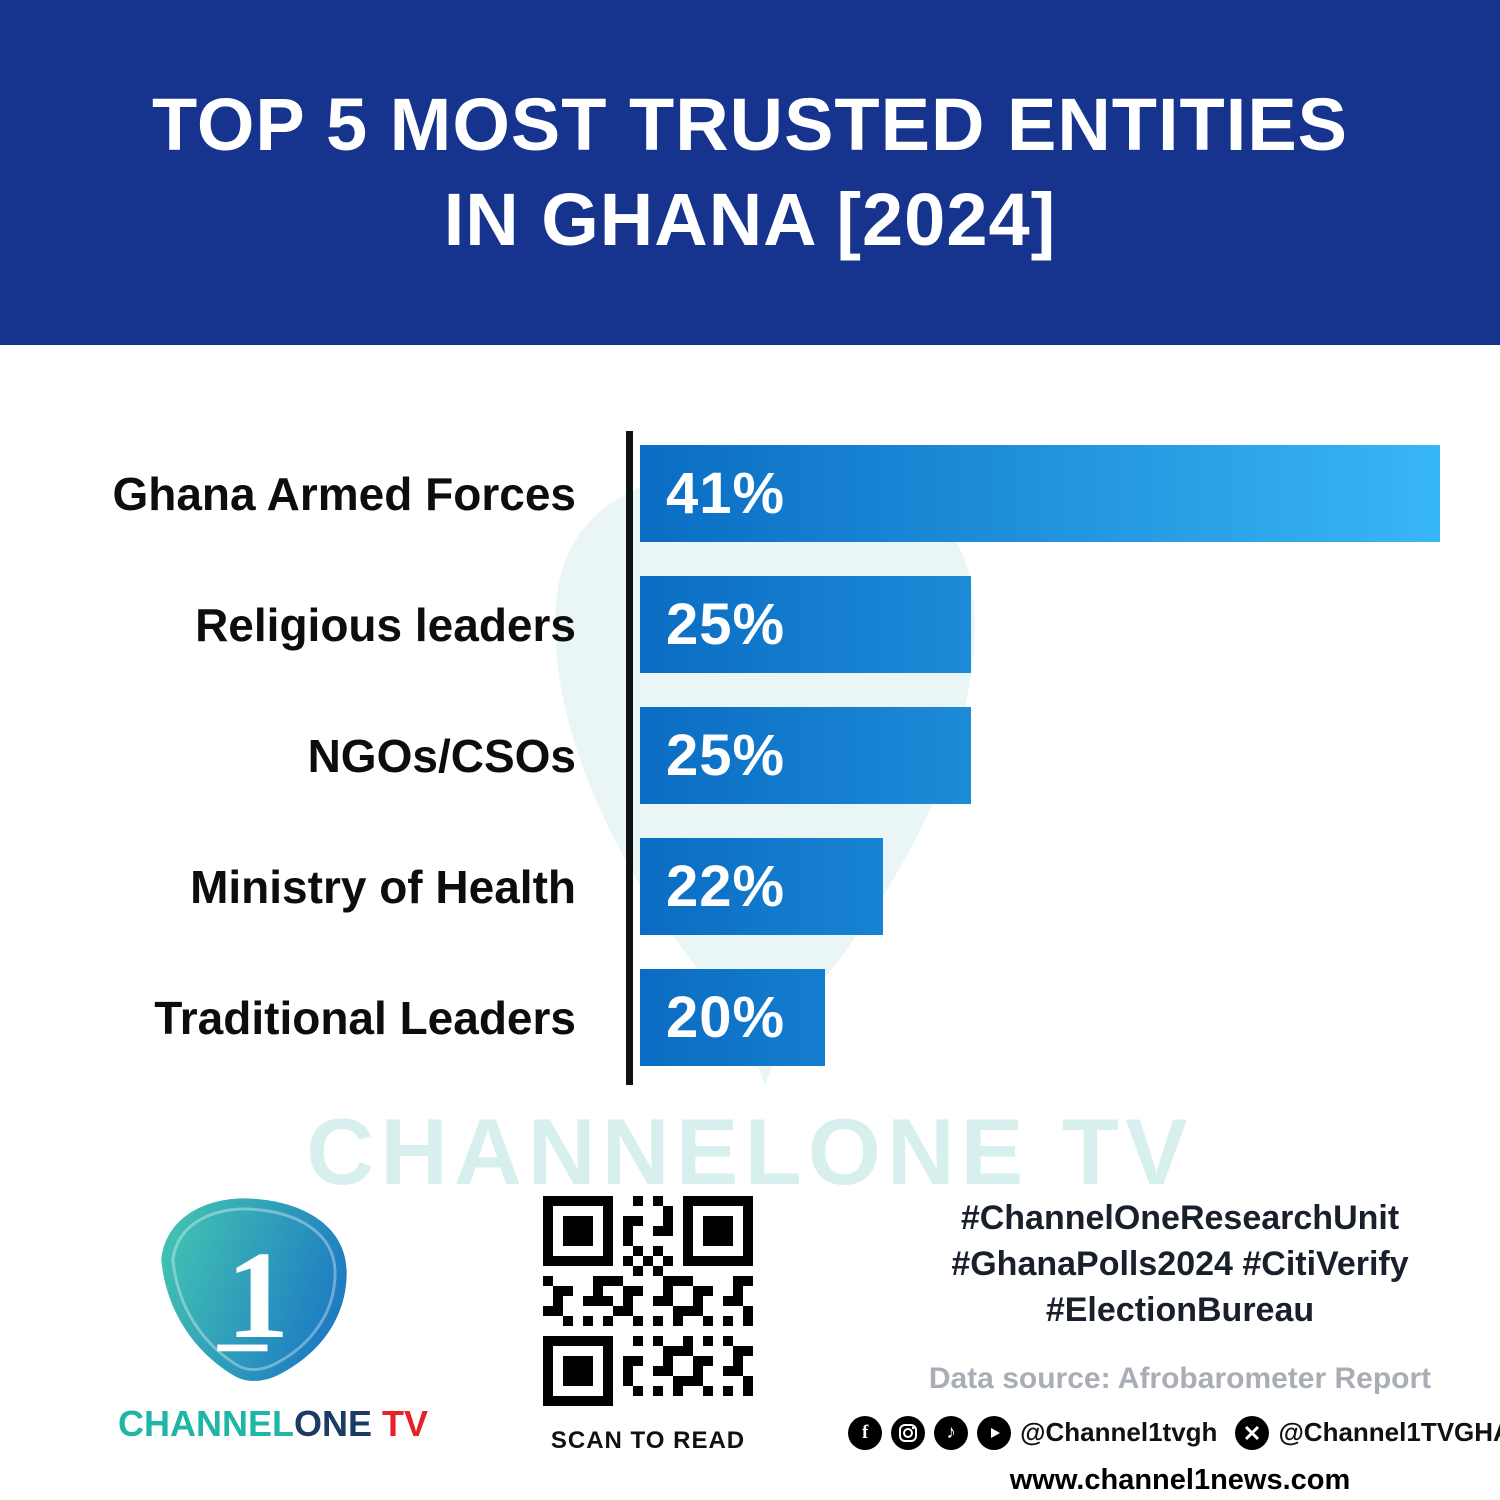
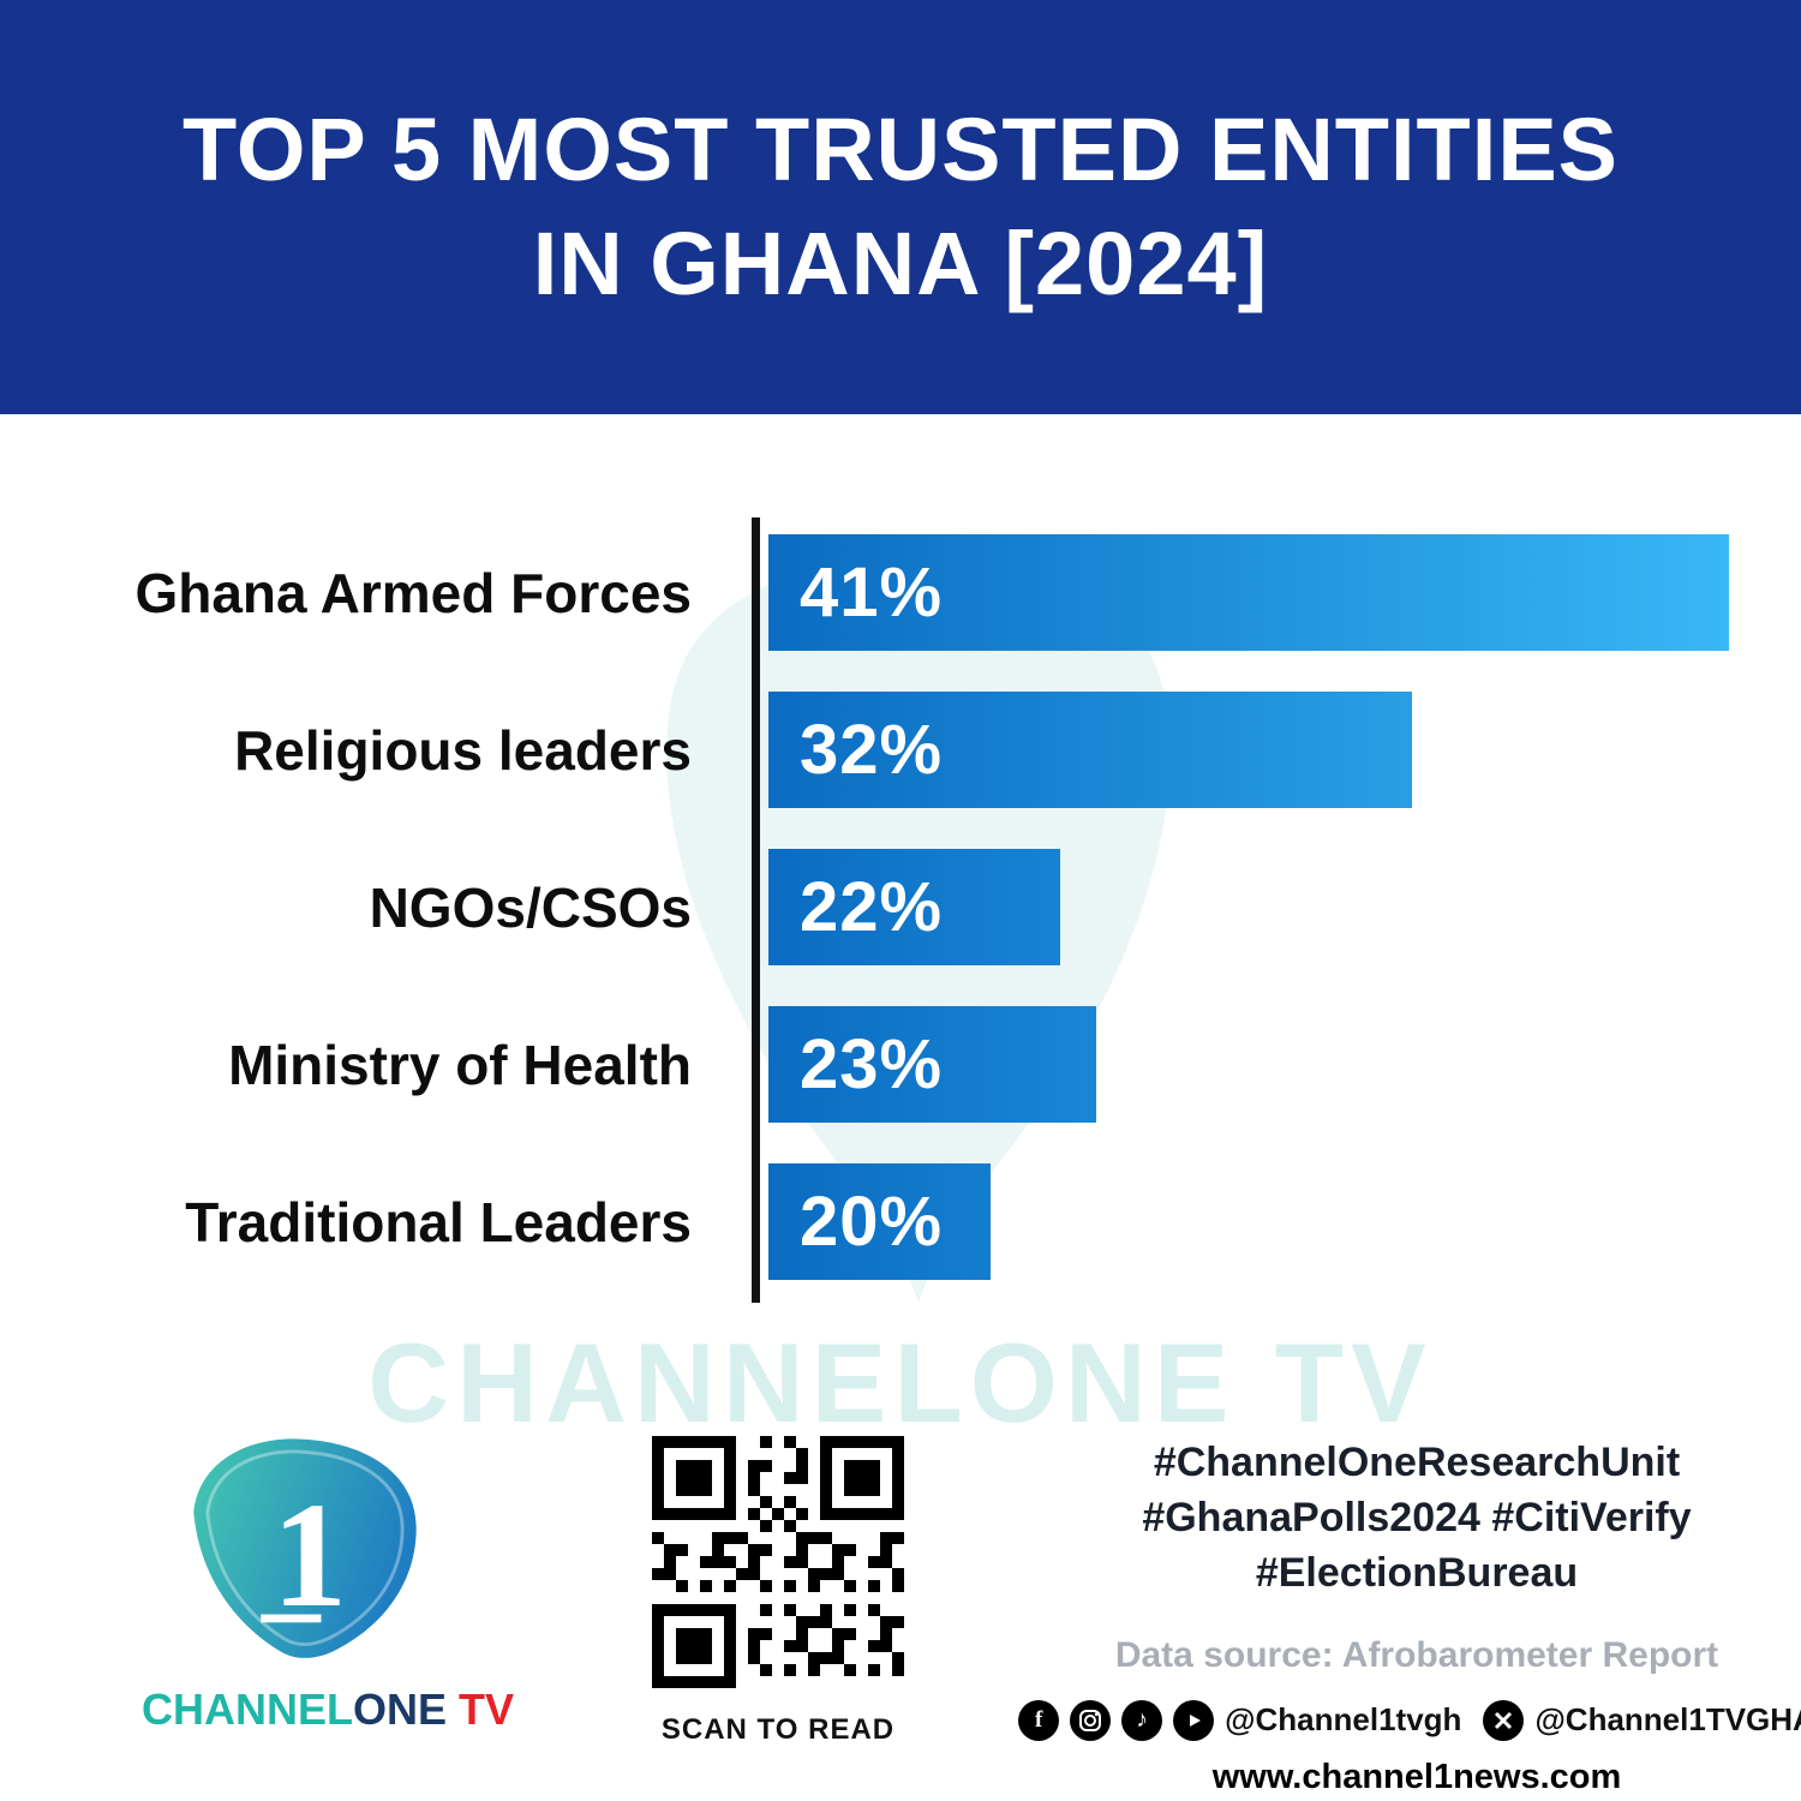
Religious leaders: 25% -> 32%
NGOs/CSOs: 25% -> 22%
Ministry of Health: 22% -> 23%
